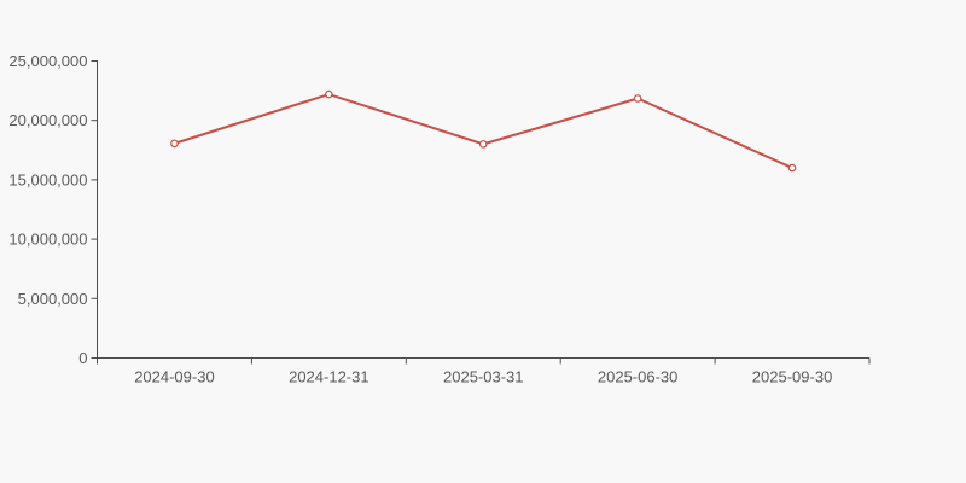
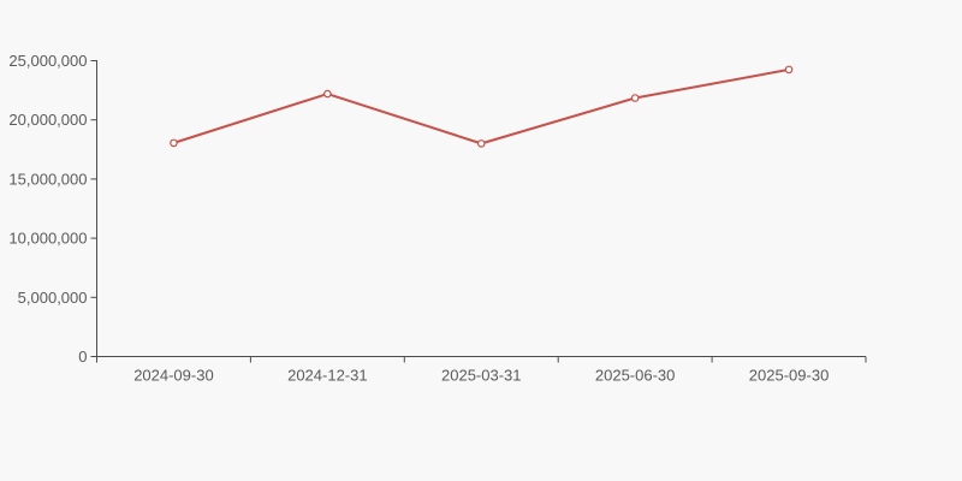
2025-09-30: 16000000 -> 24000000
